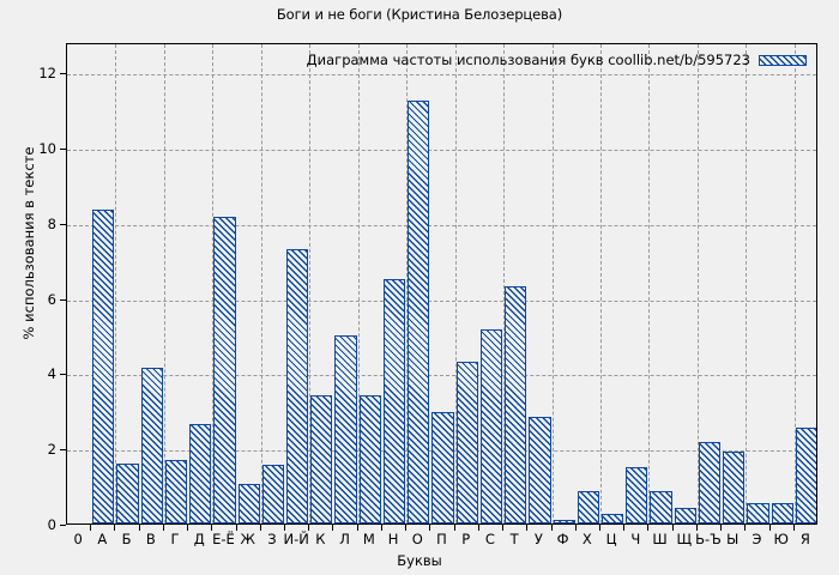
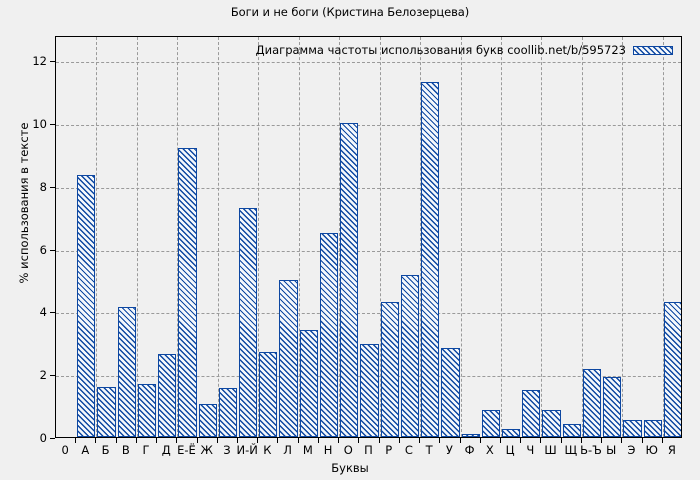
Е-Ё: 8.2 -> 9.2
К: 3.4 -> 2.7
О: 11.2 -> 10.0
Т: 6.3 -> 11.3
Я: 2.5 -> 4.3
